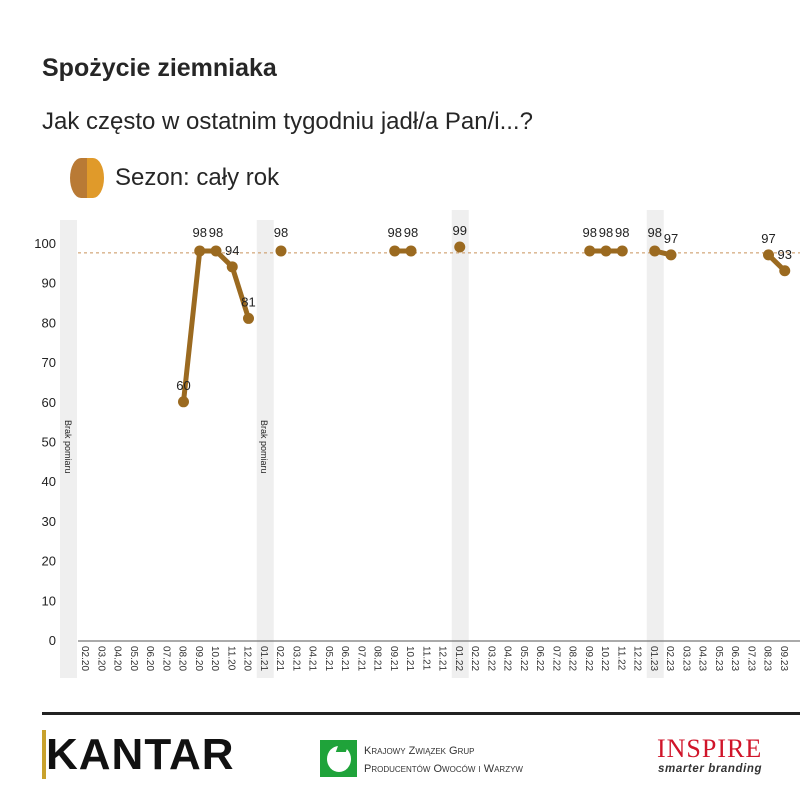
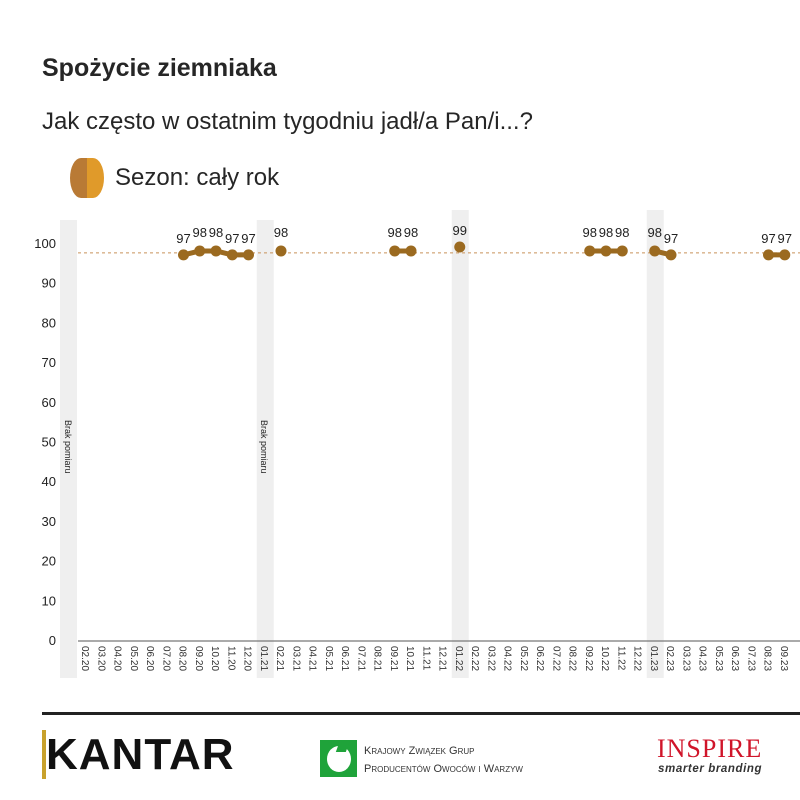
08.20: 60 -> 97
11.20: 94 -> 97
12.20: 81 -> 97
09.23: 93 -> 97
